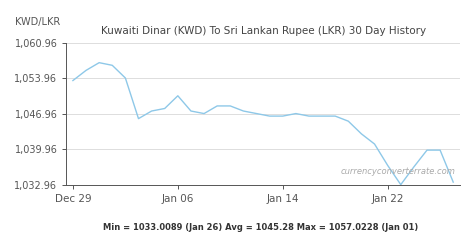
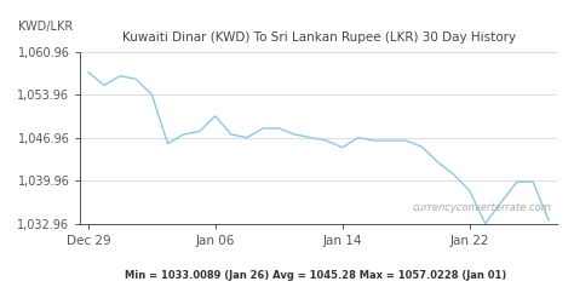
Dec 29: 1,053.5 -> 1,057.6
Jan 14: 1,046.5 -> 1,045.4
Jan 22: 1,036.8 -> 1,038.4
